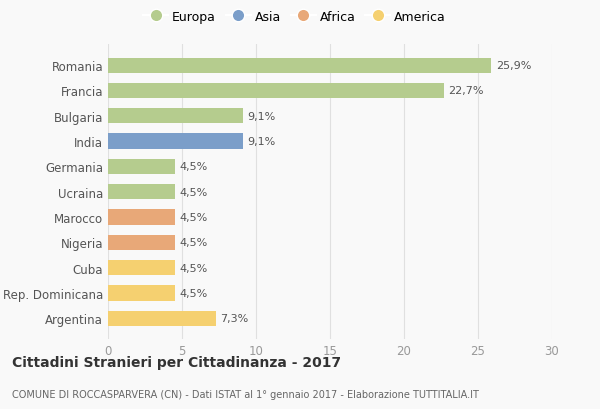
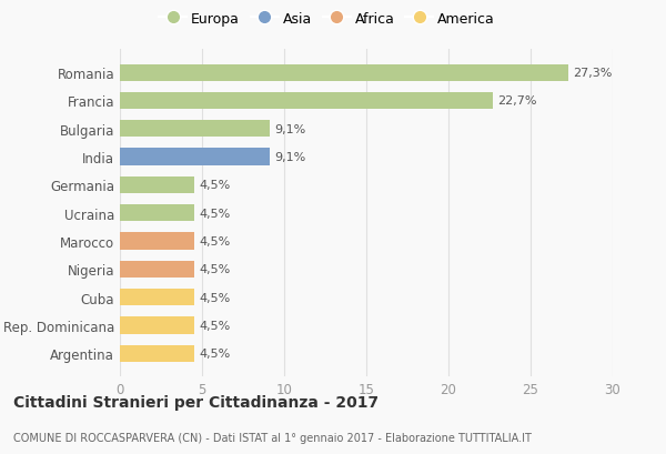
Romania: 25,9% -> 27,3%
Argentina: 7,3% -> 4,5%
